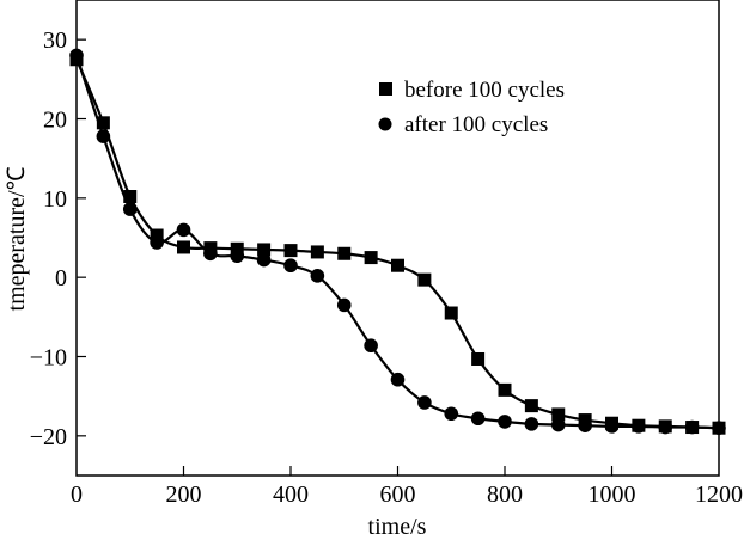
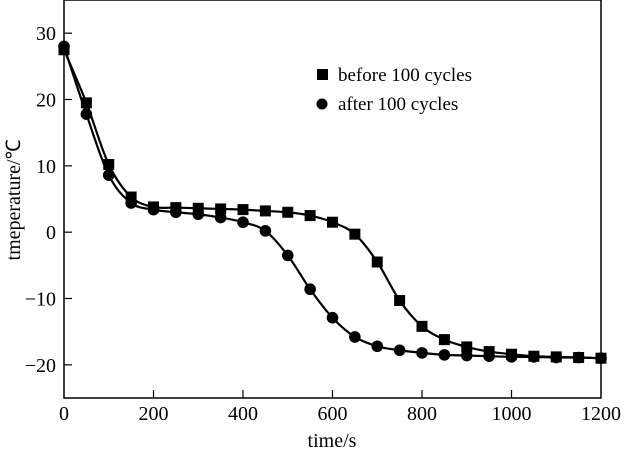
after 100 cycles/200: 6 -> 3
